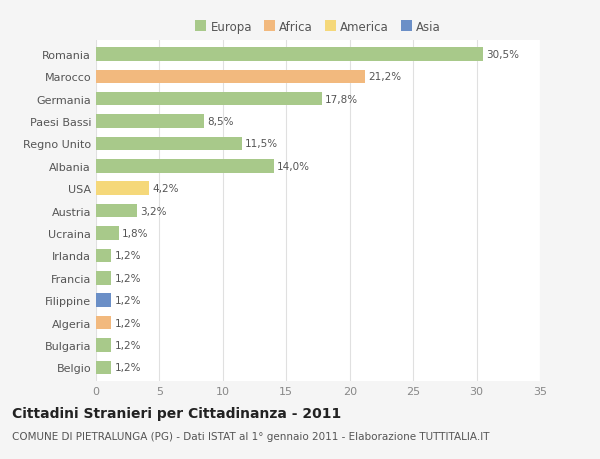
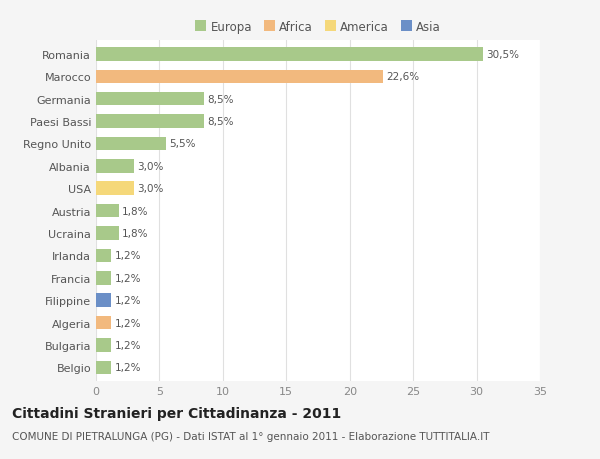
Marocco: 21,2% -> 22,6%
Germania: 17,8% -> 8,5%
Regno Unito: 11,5% -> 5,5%
Albania: 14,0% -> 3,0%
USA: 4,2% -> 3,0%
Austria: 3,2% -> 1,8%
